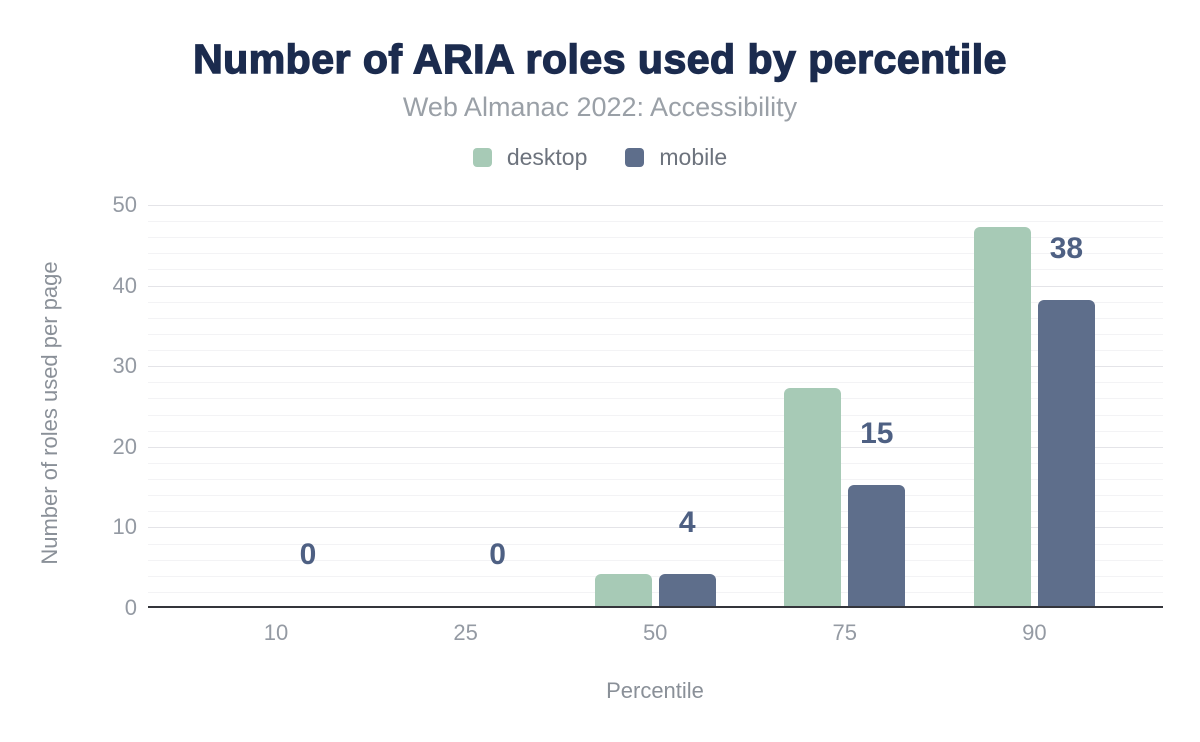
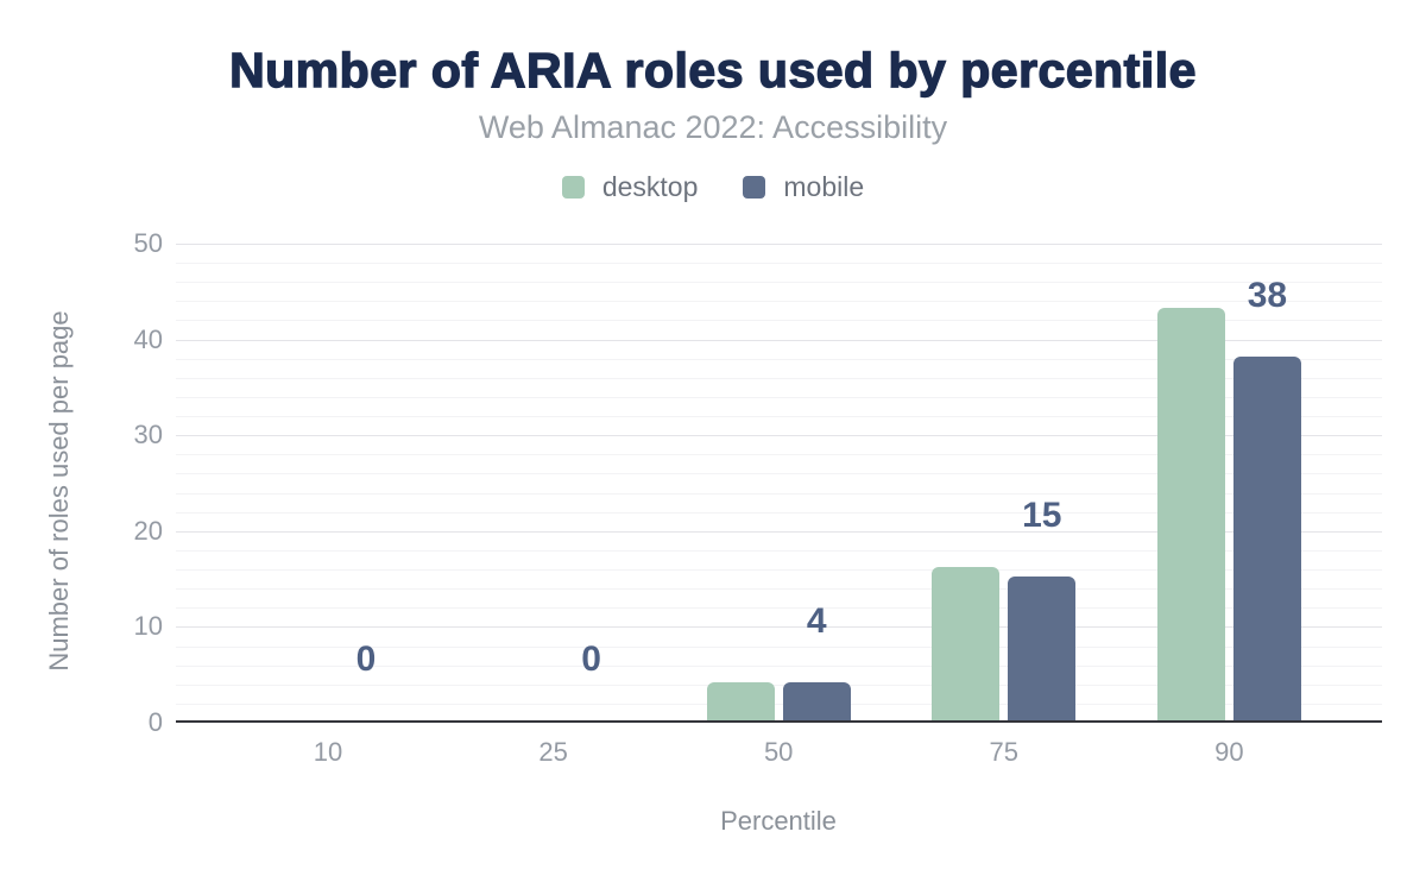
desktop/75: 27 -> 16
desktop/90: 47 -> 43
